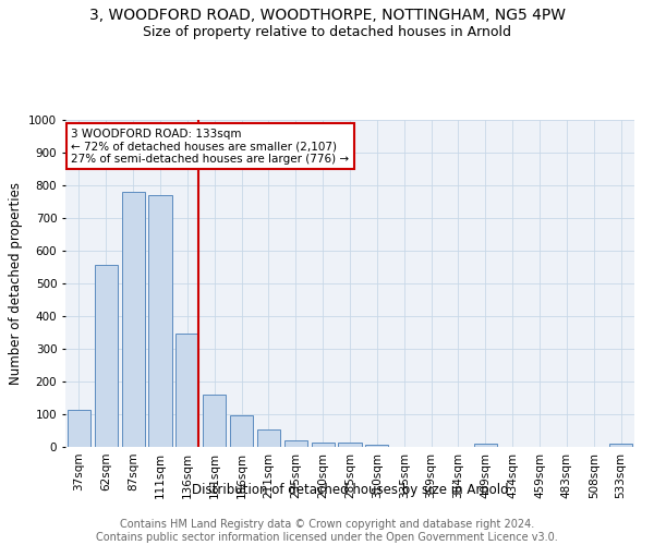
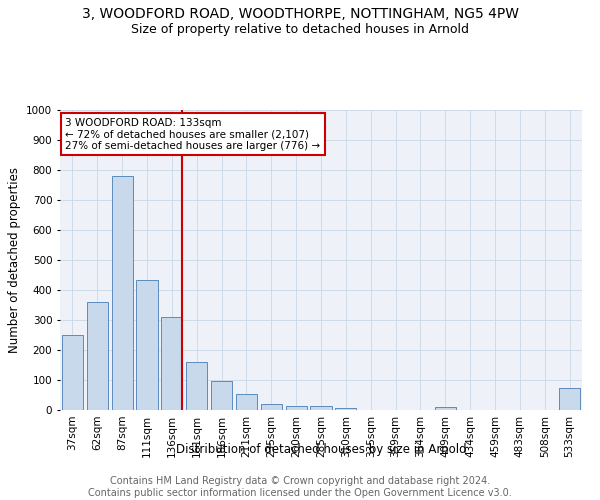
37sqm: 113 -> 250
62sqm: 557 -> 360
111sqm: 770 -> 435
136sqm: 346 -> 310
533sqm: 9 -> 75
